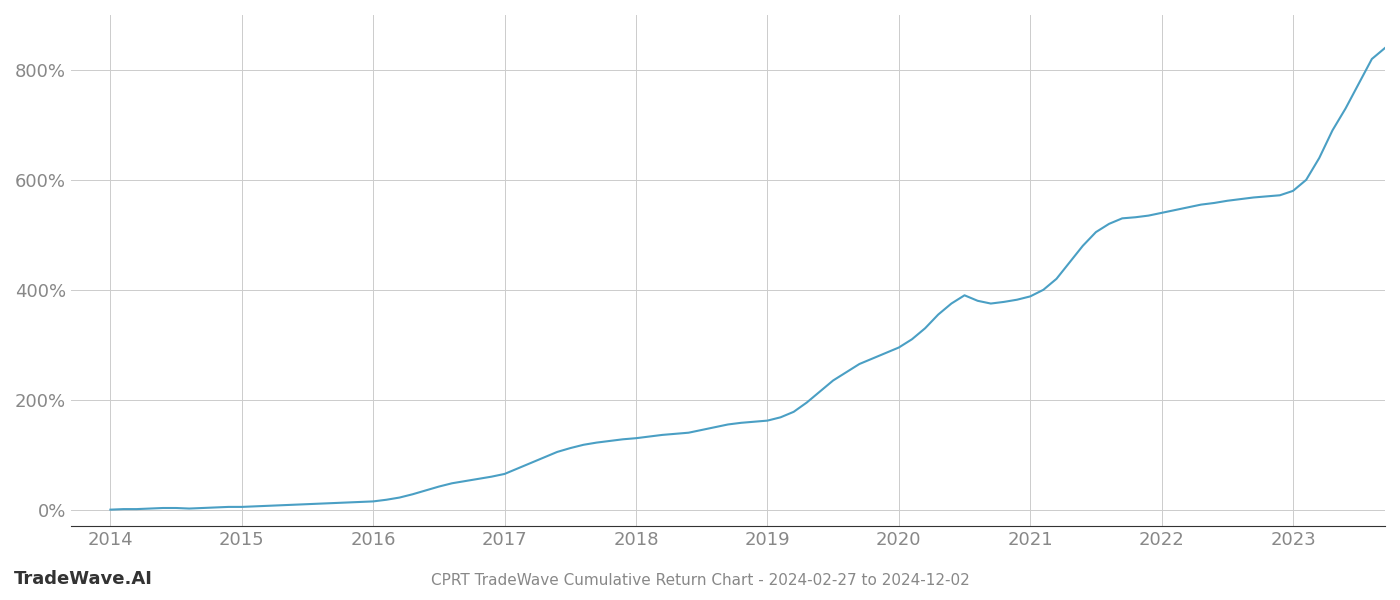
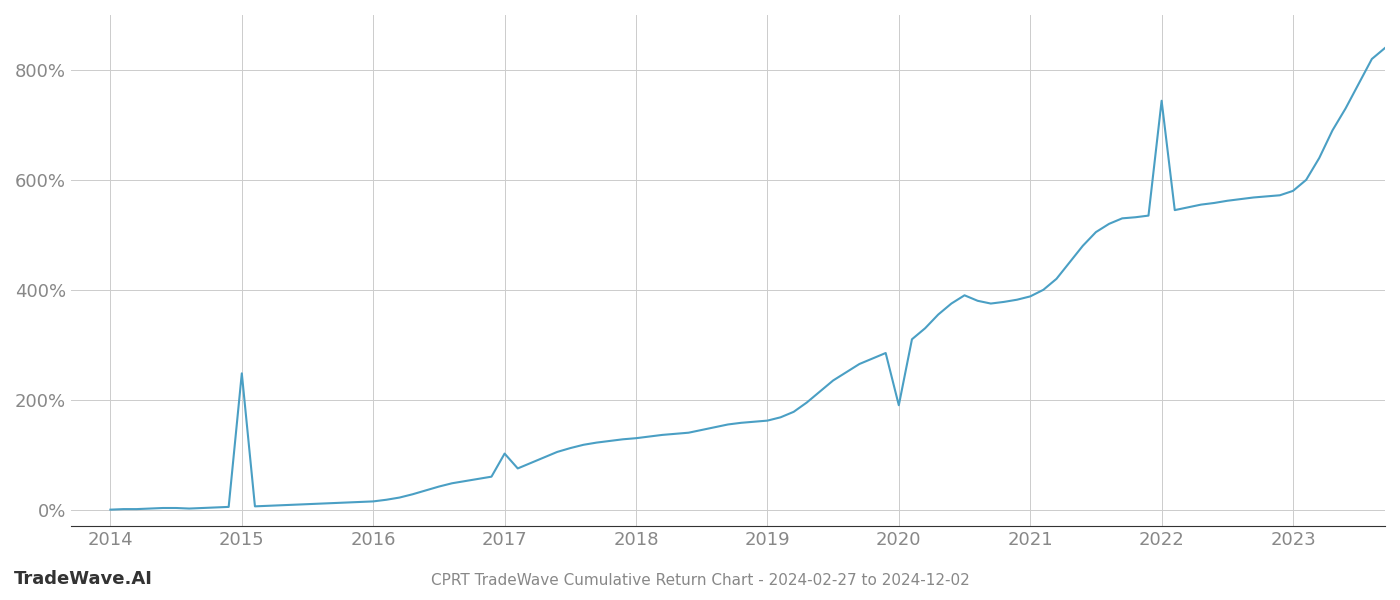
2015: 5% -> 248%
2017: 65% -> 102%
2020: 295% -> 190%
2022: 540% -> 744%
